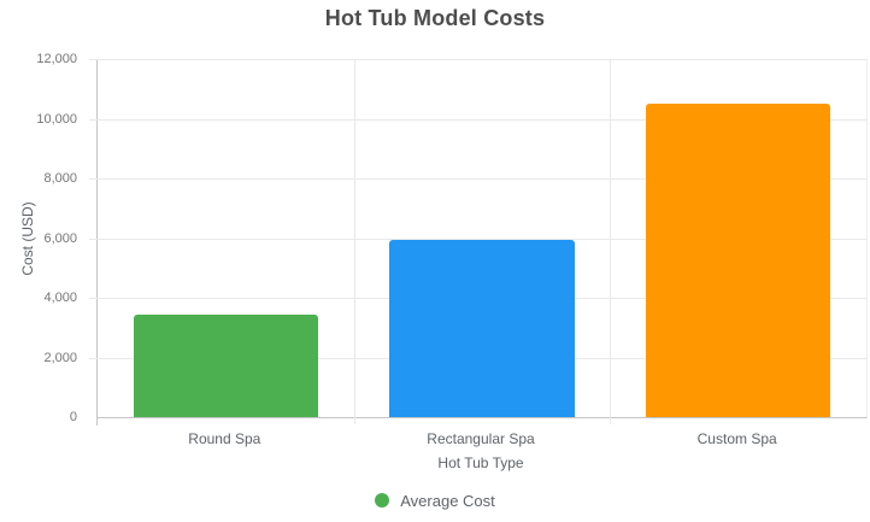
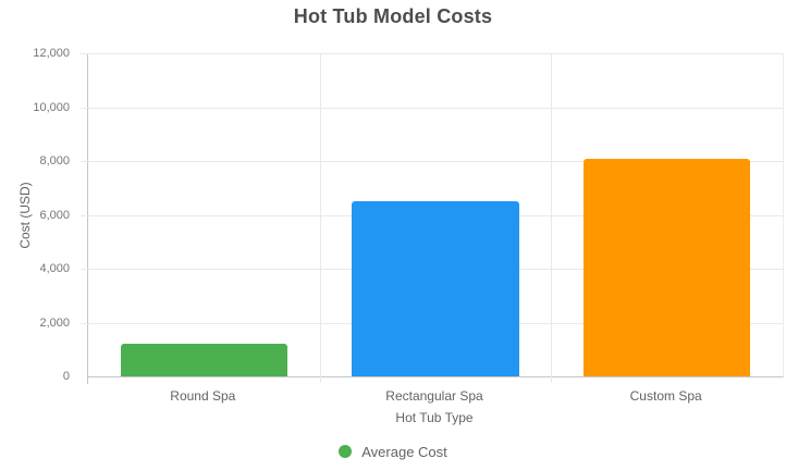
Round Spa: 3400 -> 1200
Rectangular Spa: 6000 -> 6500
Custom Spa: 10500 -> 8100
